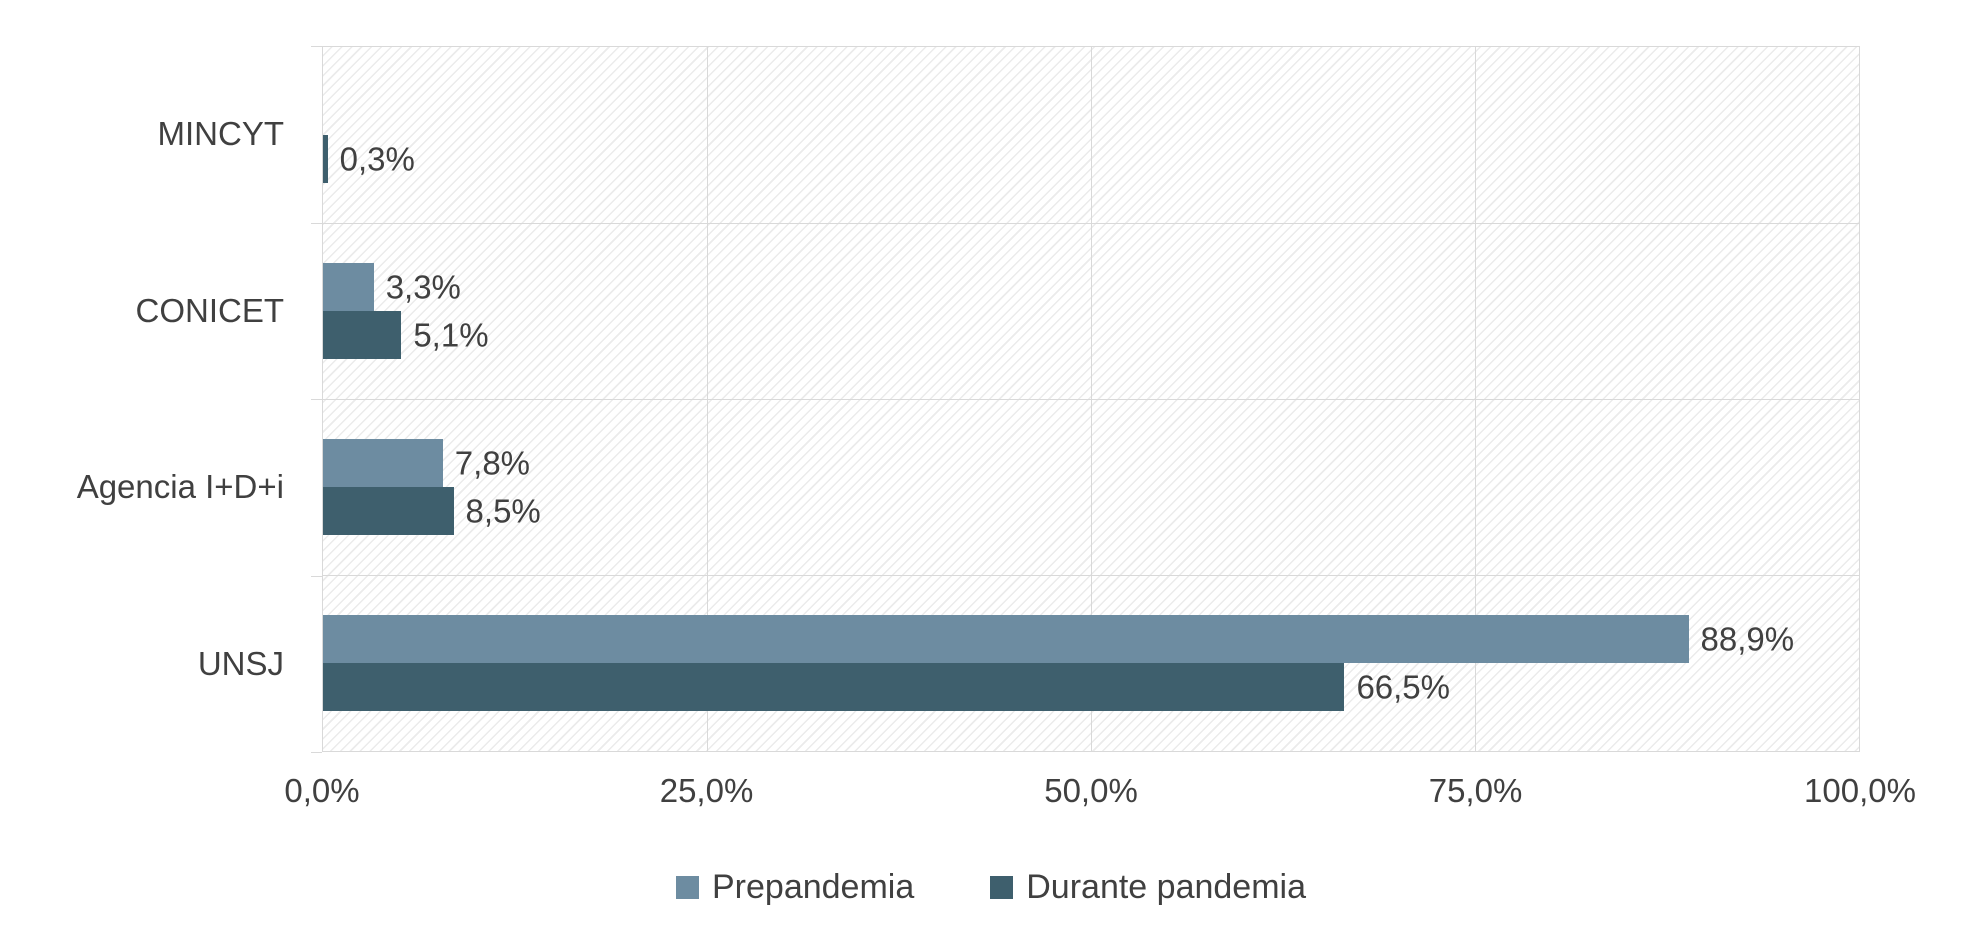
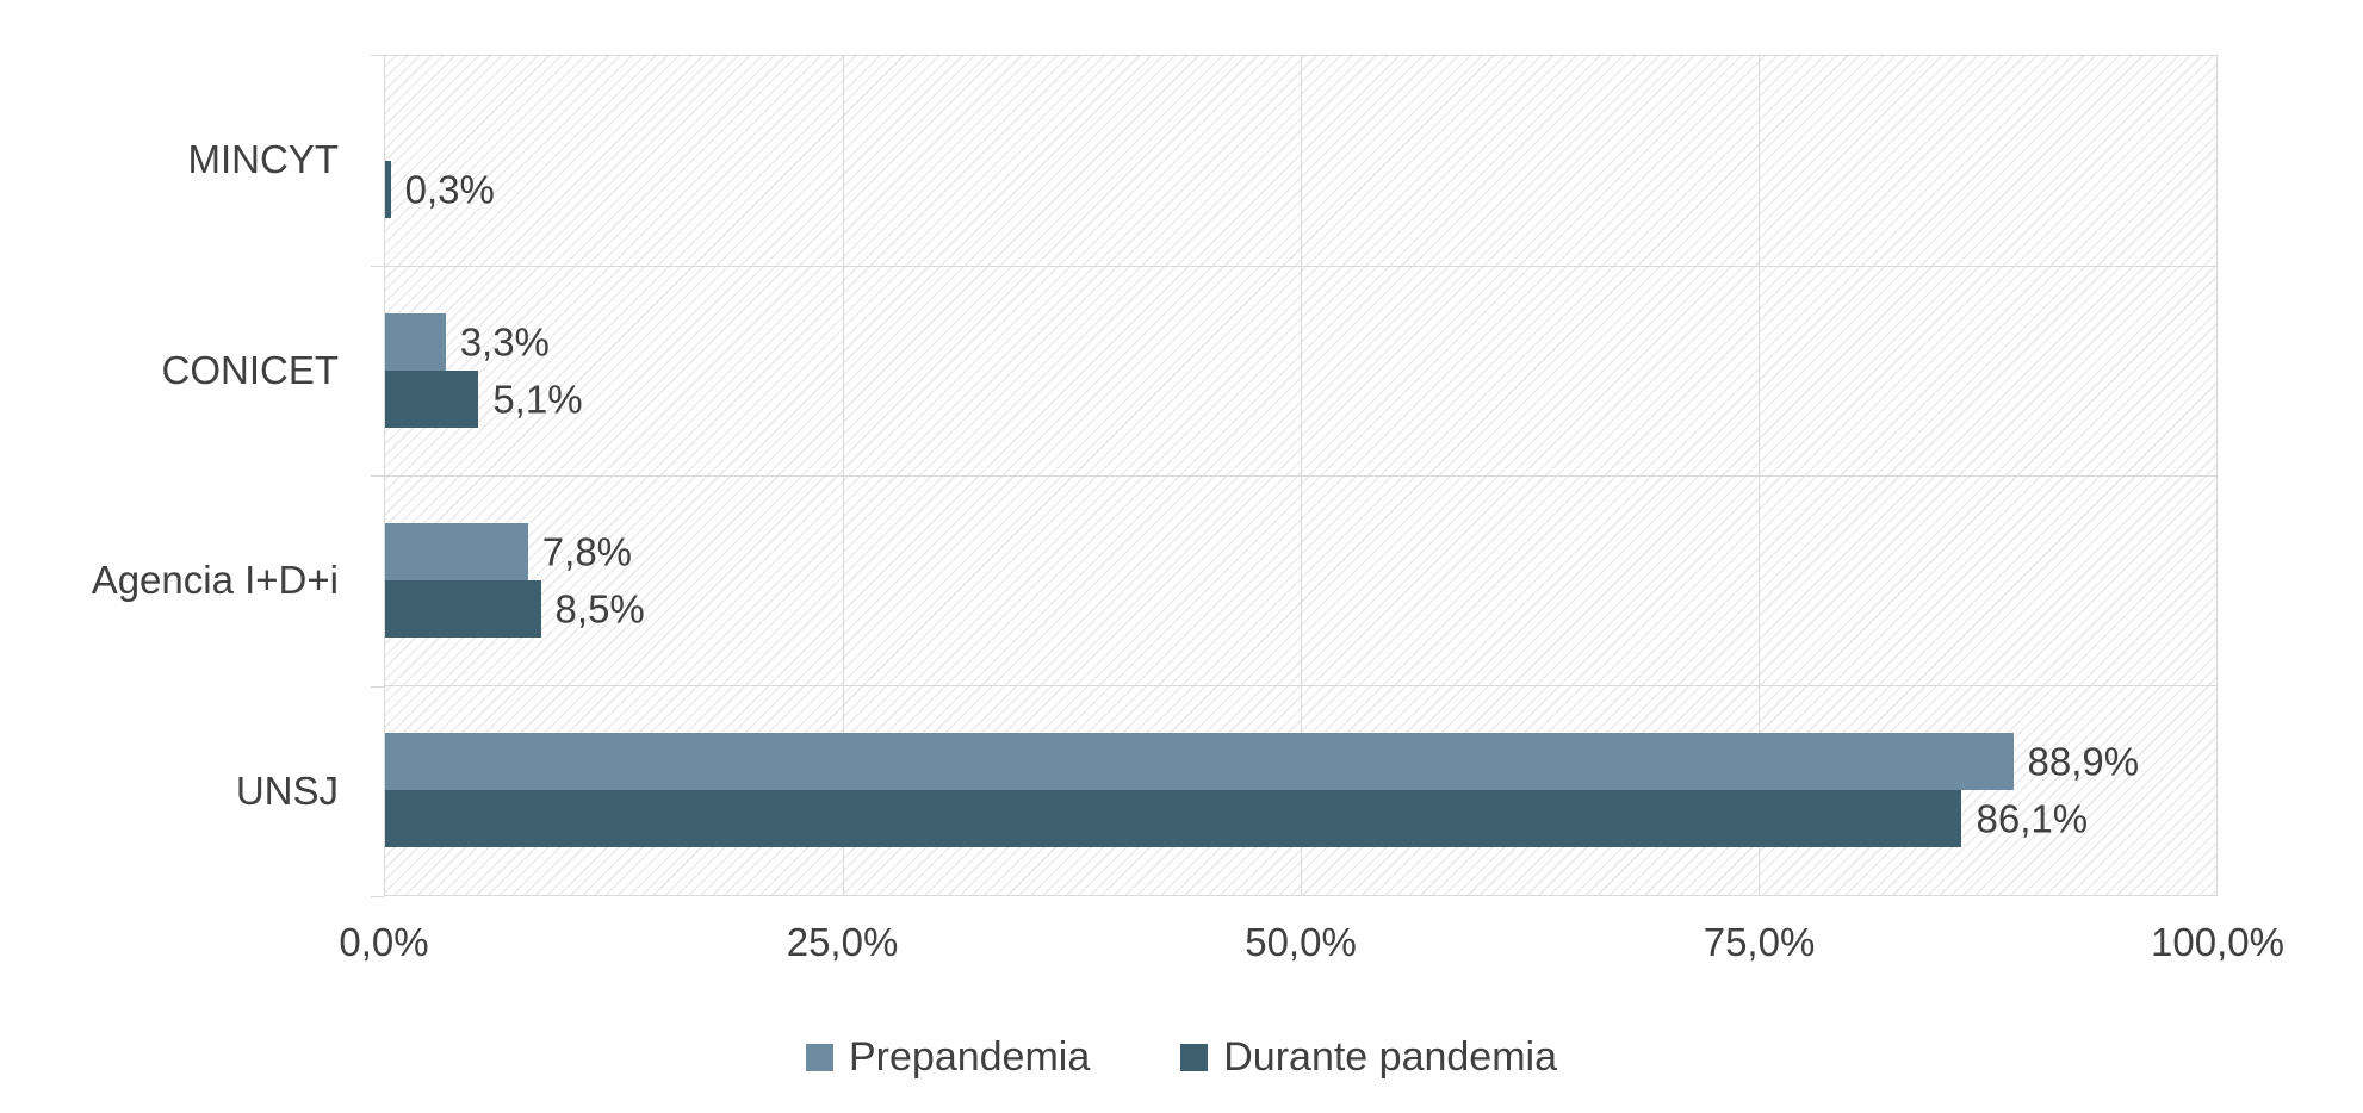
Durante pandemia/UNSJ: 66,5% -> 86,1%
